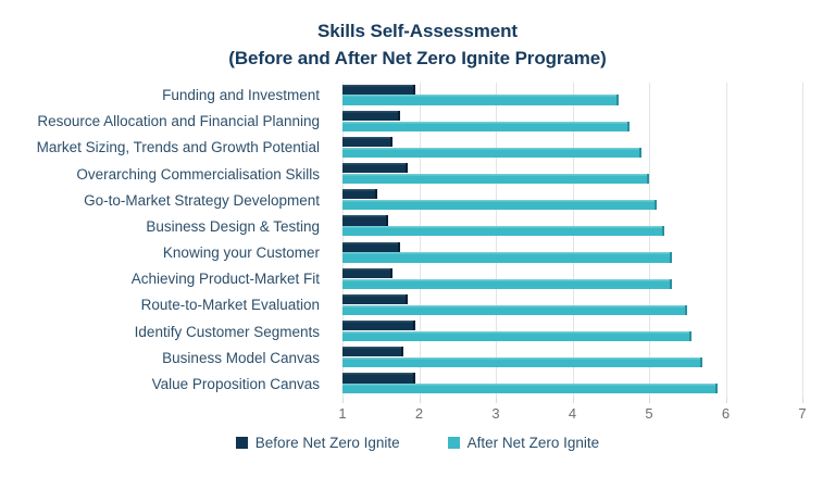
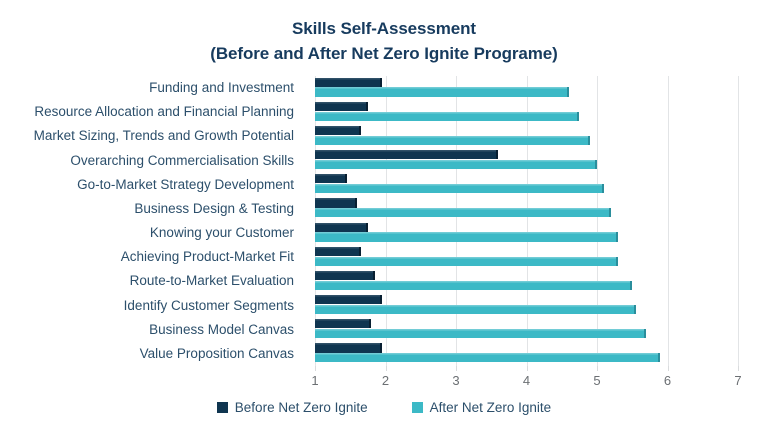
Before Net Zero Ignite/Overarching Commercialisation Skills: 1.9 -> 3.6
